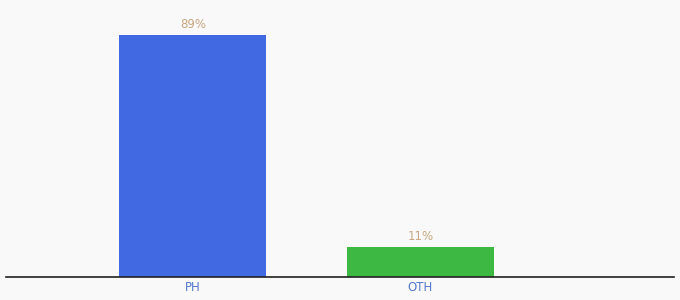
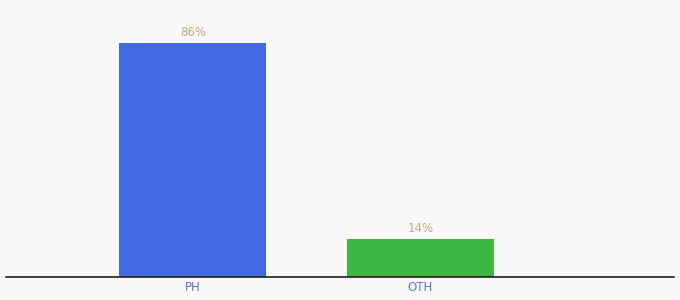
PH: 89% -> 86%
OTH: 11% -> 14%
